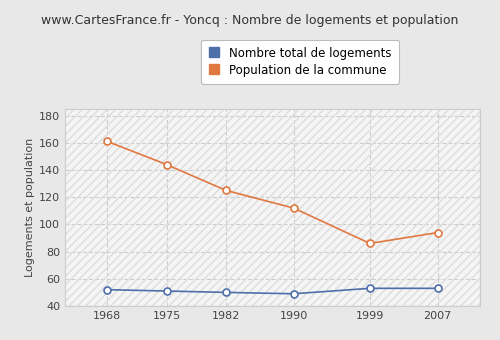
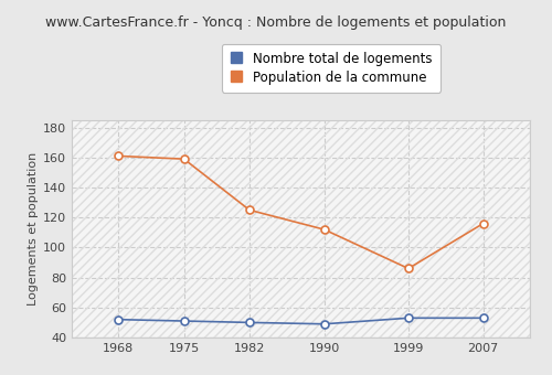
Population de la commune/1975: 144 -> 159
Population de la commune/2007: 94 -> 116
